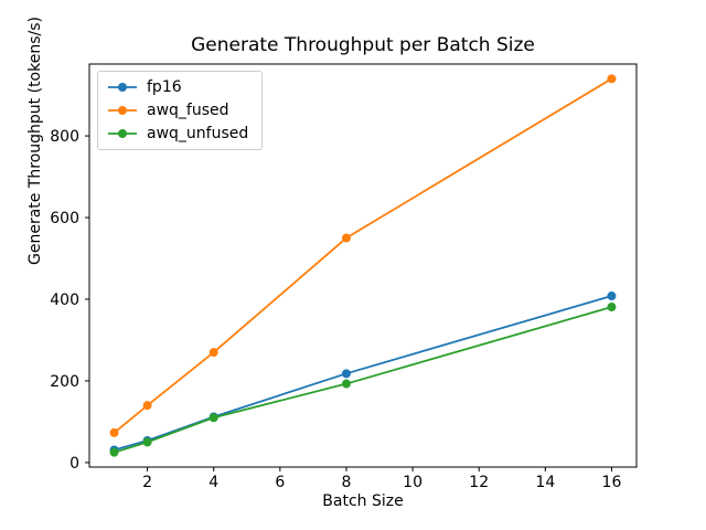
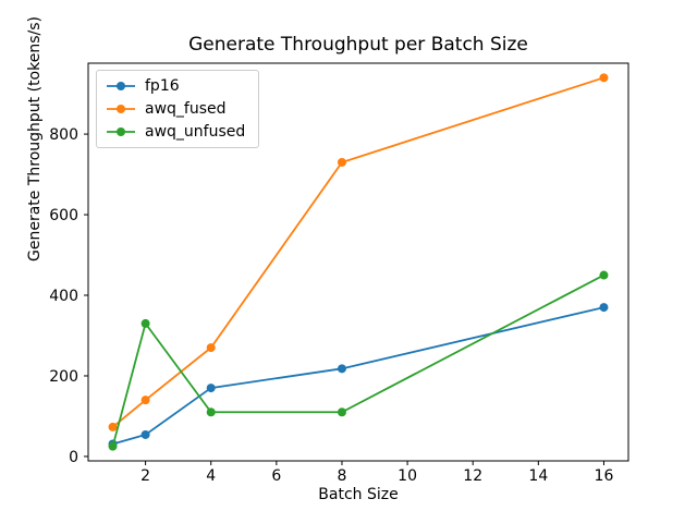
awq_unfused/2: 50 -> 330
fp16/4: 110 -> 170
awq_fused/8: 550 -> 730
awq_unfused/8: 190 -> 110
fp16/16: 410 -> 370
awq_unfused/16: 380 -> 450
